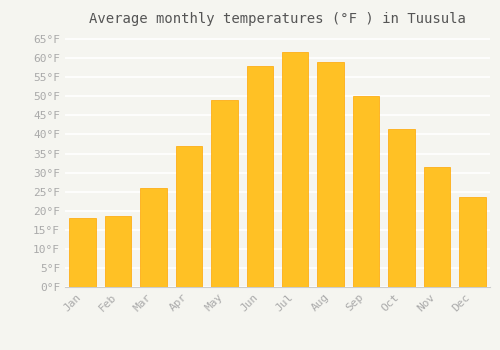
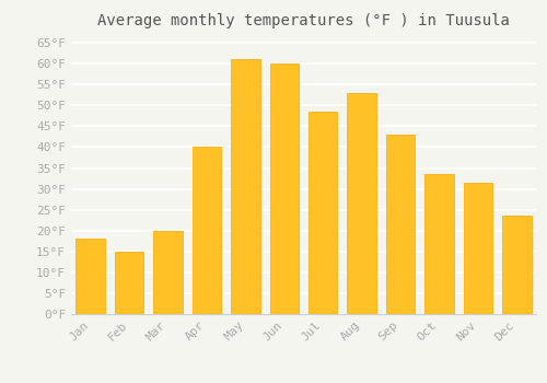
Feb: 18.5°F -> 15.0°F
Mar: 26.0°F -> 20.0°F
Apr: 37.0°F -> 40.0°F
May: 49.0°F -> 61.0°F
Jun: 58.0°F -> 60.0°F
Jul: 61.5°F -> 48.5°F
Aug: 59.0°F -> 53.0°F
Sep: 50.0°F -> 43.0°F
Oct: 41.5°F -> 33.5°F
